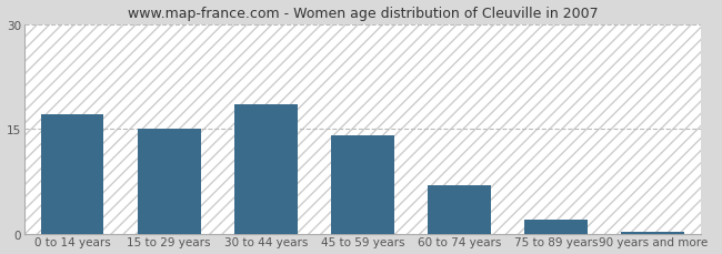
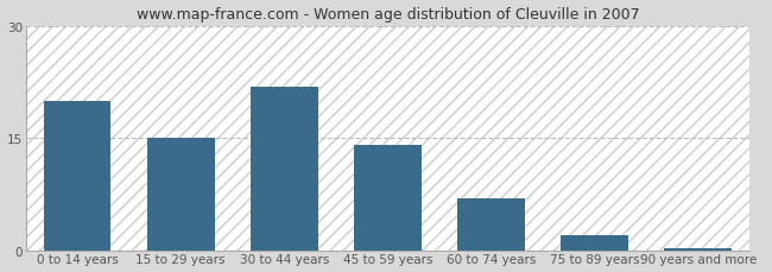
0 to 14 years: 17.0 -> 20.0
30 to 44 years: 18.5 -> 21.8
